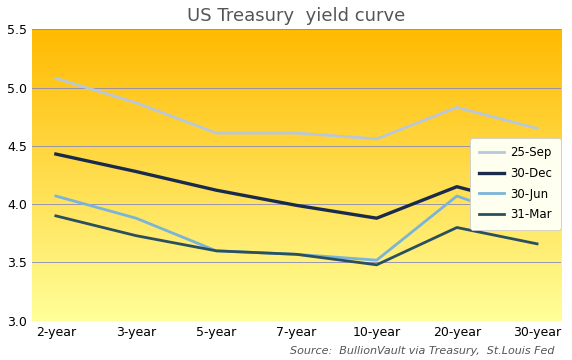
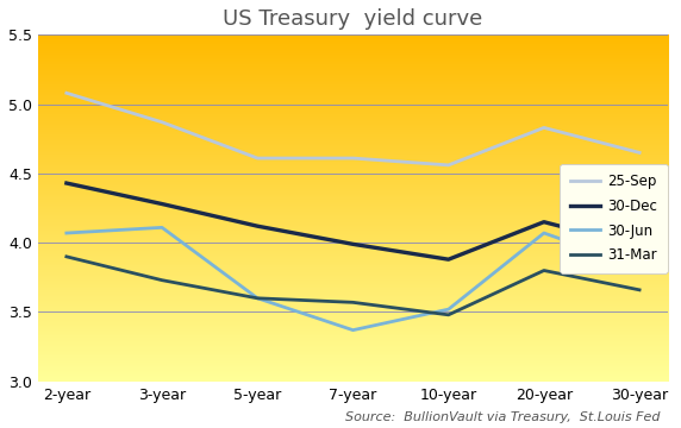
30-Jun/3-year: 3.88 -> 4.11
30-Jun/7-year: 3.57 -> 3.37
